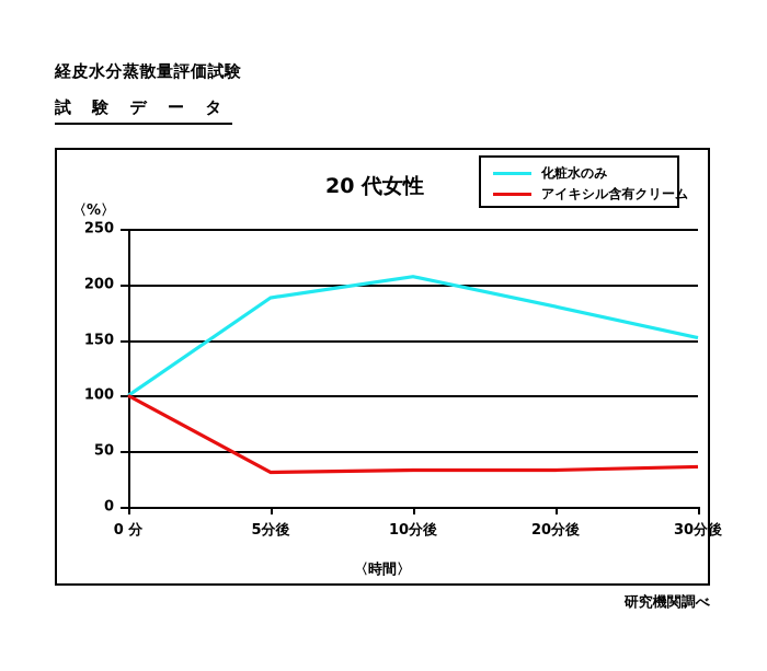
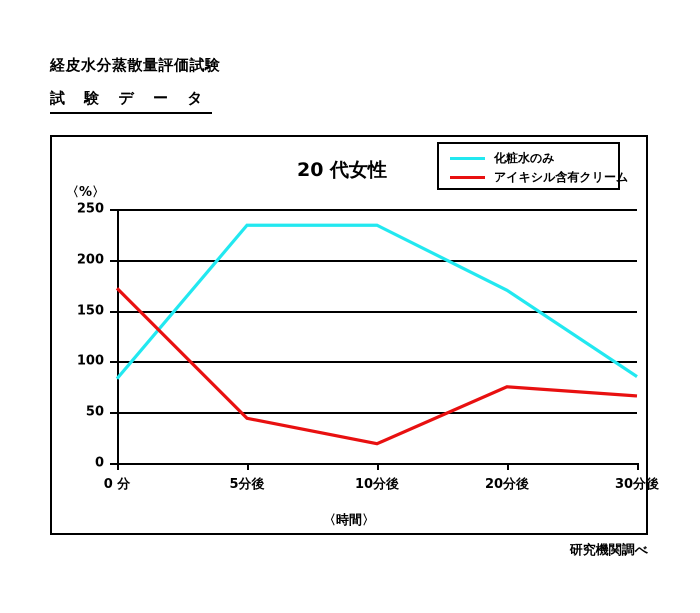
化粧水のみ/0 分: 100 -> 83
アイキシル含有クリーム/0 分: 100 -> 172
化粧水のみ/5分後: 188 -> 234
アイキシル含有クリーム/5分後: 31 -> 44
化粧水のみ/10分後: 207 -> 234
アイキシル含有クリーム/10分後: 33 -> 19
化粧水のみ/20分後: 180 -> 170
アイキシル含有クリーム/20分後: 33 -> 75
化粧水のみ/30分後: 152 -> 85
アイキシル含有クリーム/30分後: 36 -> 66
